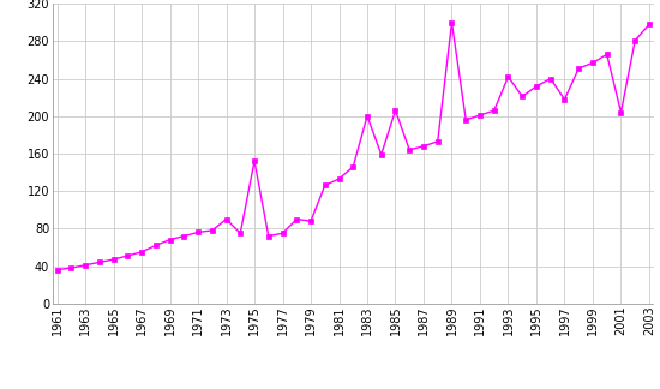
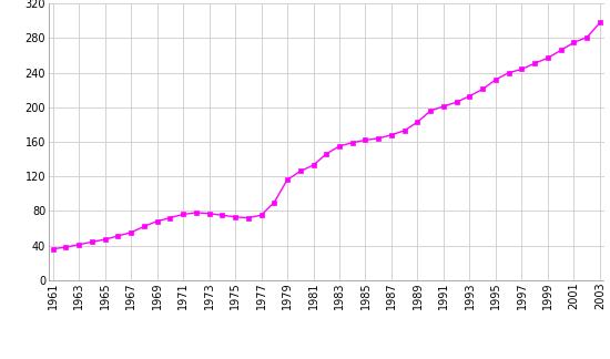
1973: 90 -> 77
1975: 152 -> 73
1979: 88 -> 116
1983: 200 -> 155
1985: 206 -> 162
1989: 300 -> 183
1993: 242 -> 213
1997: 218 -> 244
2001: 204 -> 275
